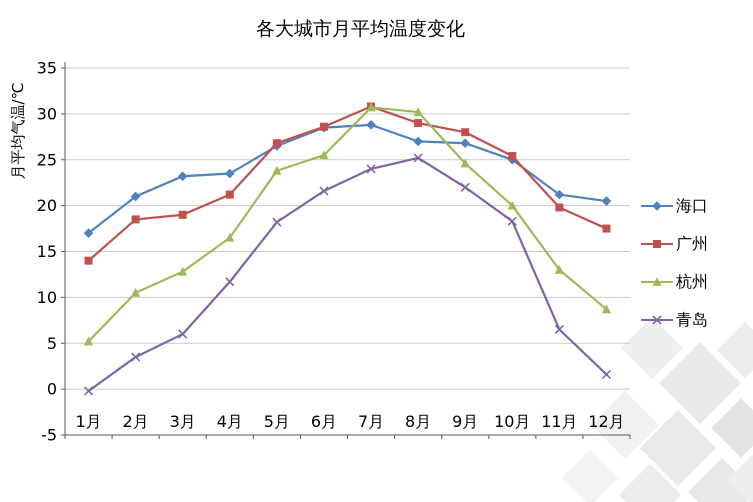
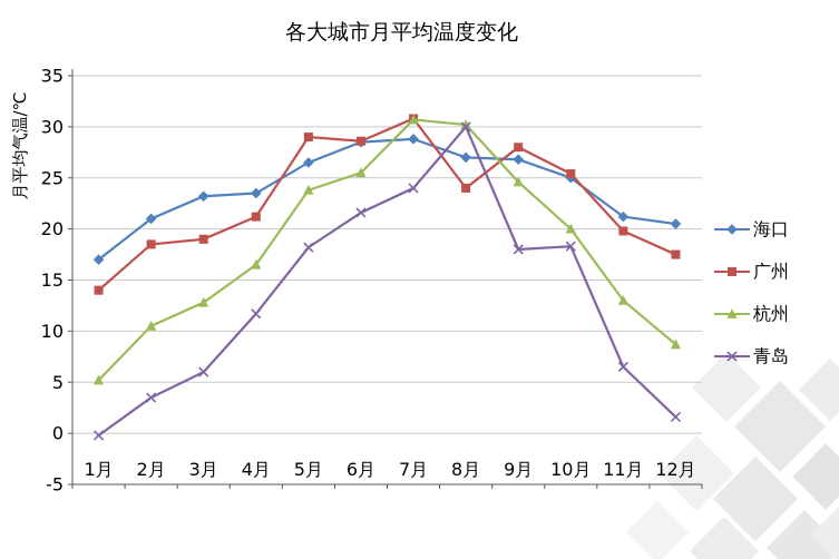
广州/5月: 27 -> 29
广州/8月: 29 -> 24
青岛/8月: 25 -> 30
青岛/9月: 22 -> 18
